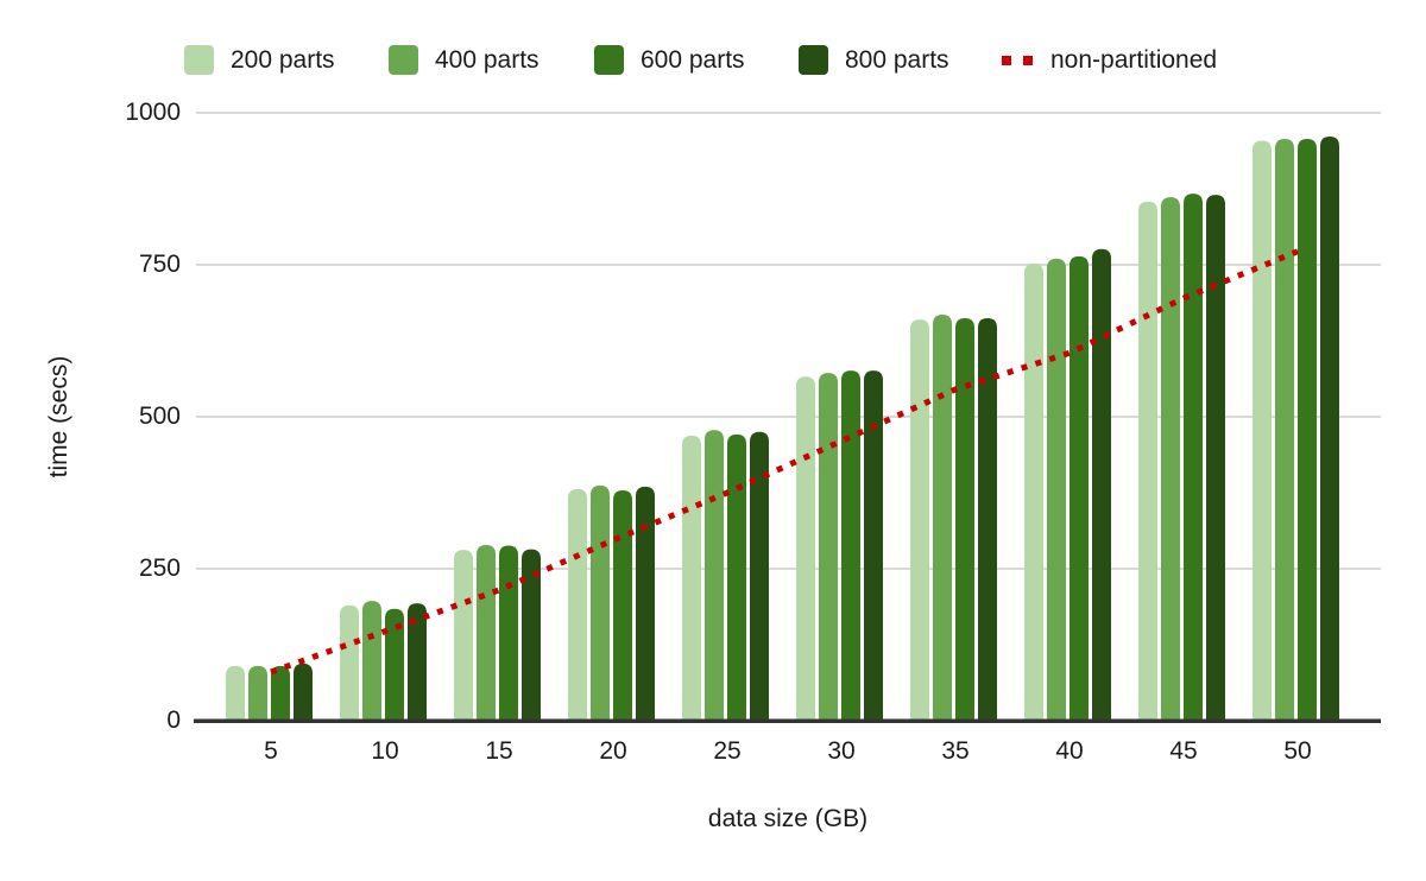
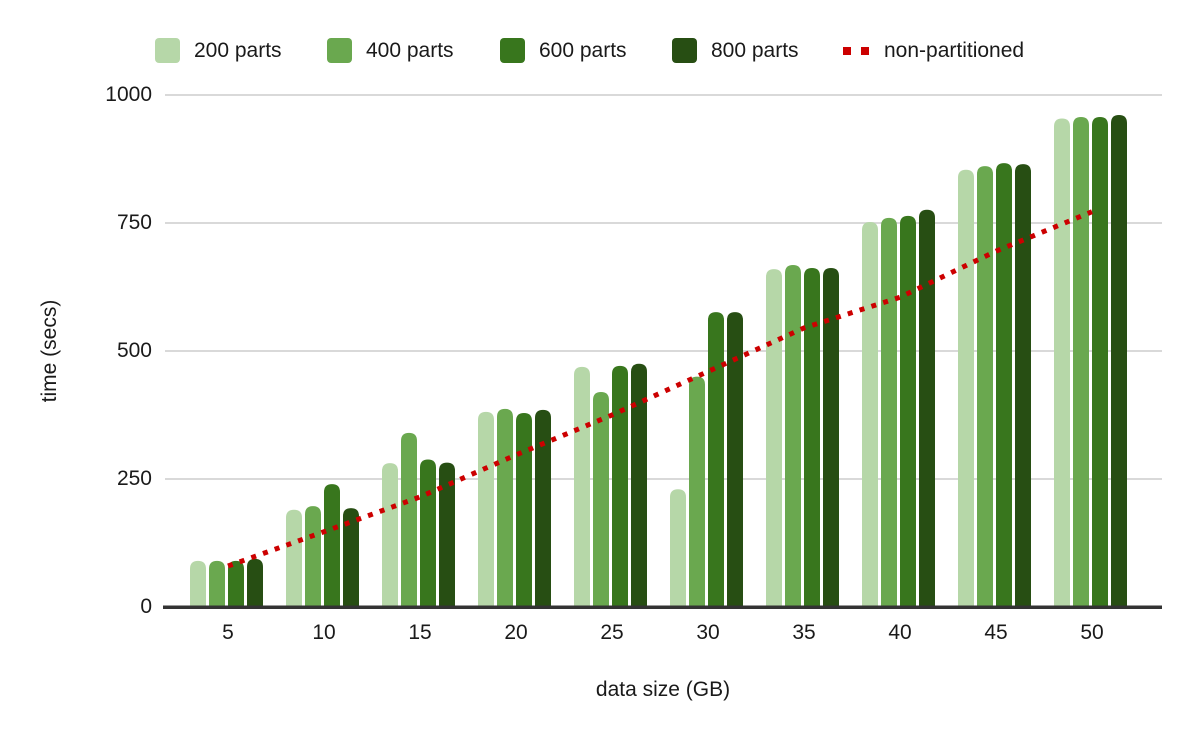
600 parts/10: 180 -> 240
400 parts/15: 290 -> 340
400 parts/25: 480 -> 420
200 parts/30: 570 -> 230
400 parts/30: 570 -> 450
